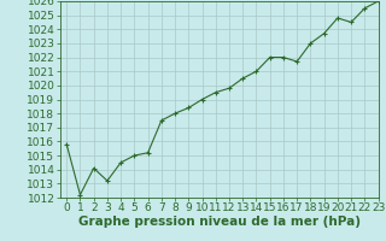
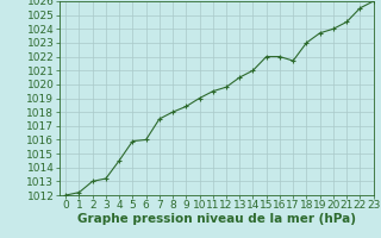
0: 1015.8 -> 1012.0
2: 1014.1 -> 1013.0
5: 1015.0 -> 1015.9
6: 1015.2 -> 1016.0
20: 1024.8 -> 1024.0
